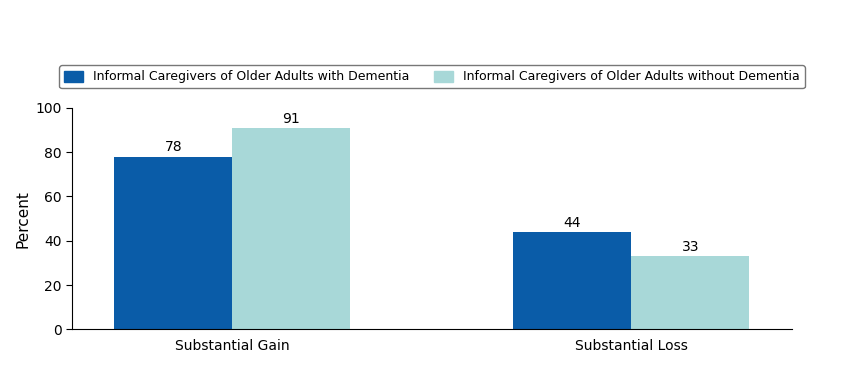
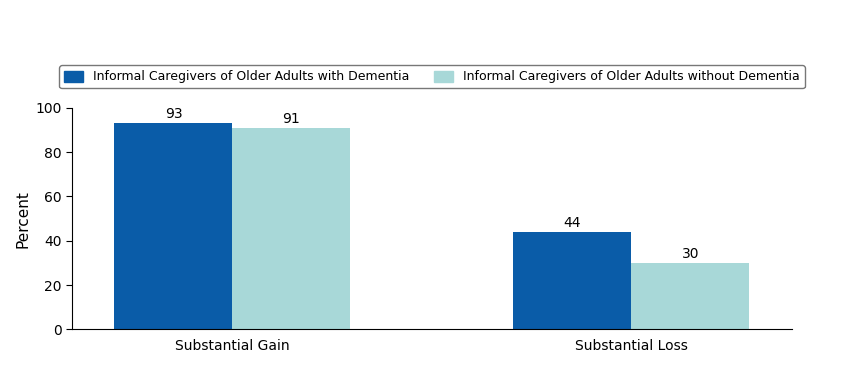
Informal Caregivers of Older Adults with Dementia/Substantial Gain: 78 -> 93
Informal Caregivers of Older Adults without Dementia/Substantial Loss: 33 -> 30
